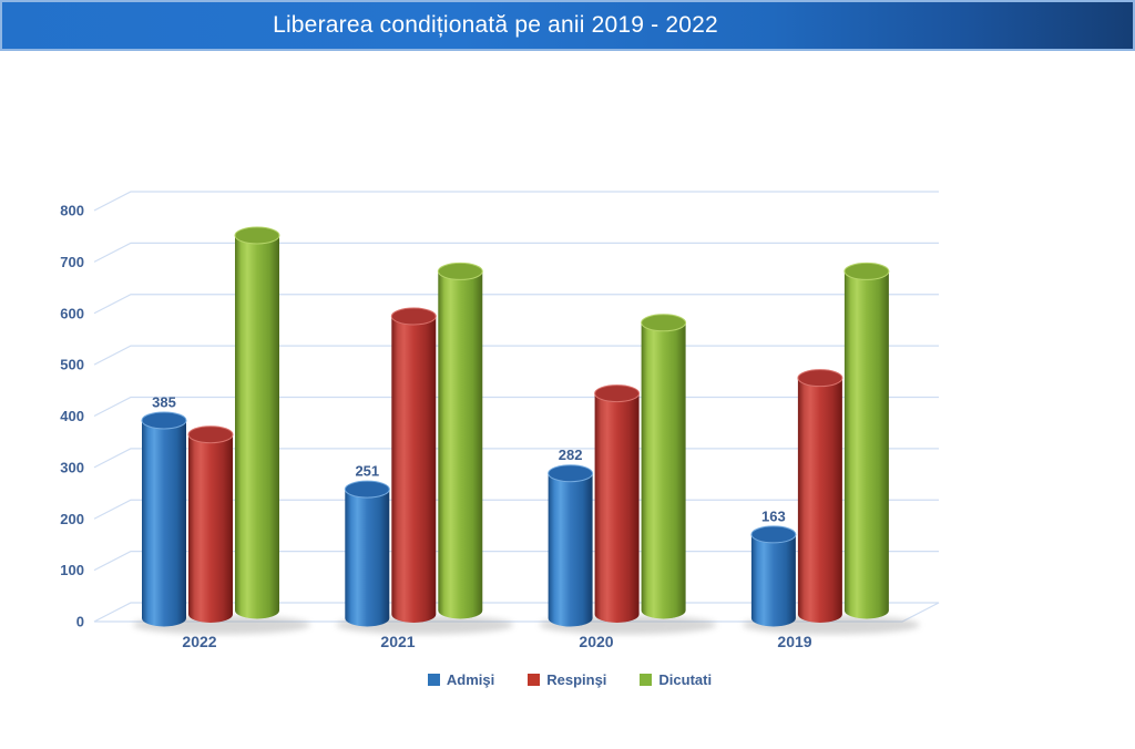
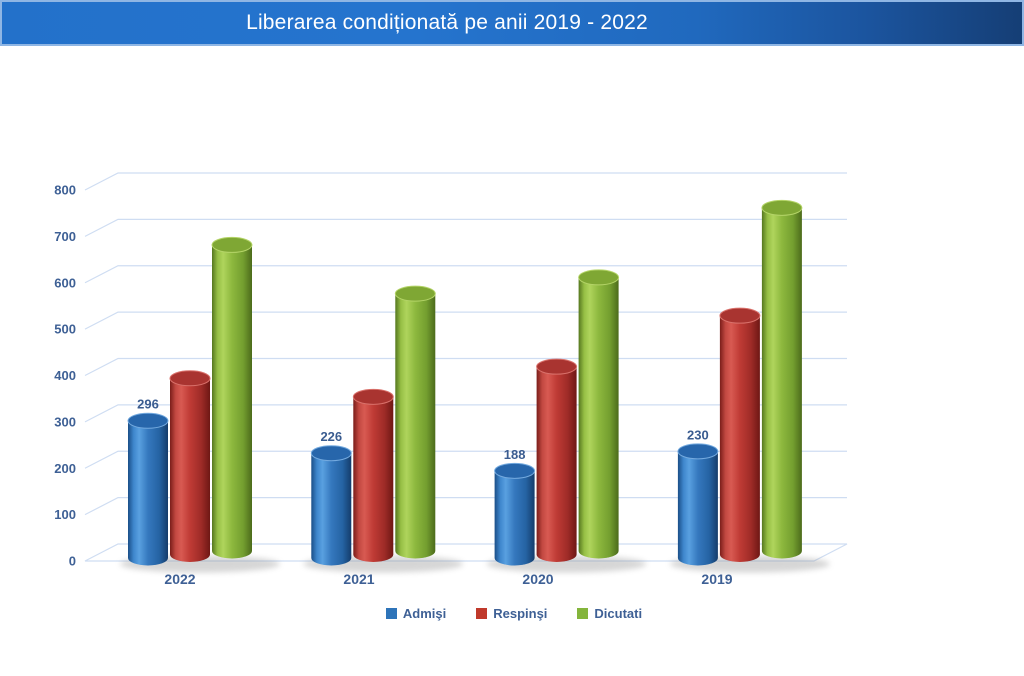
Admişi/2022: 385 -> 296
Respinşi/2022: 350 -> 380
Dicutati/2022: 730 -> 660
Admişi/2021: 251 -> 226
Respinşi/2021: 580 -> 340
Dicutati/2021: 660 -> 560
Admişi/2020: 282 -> 188
Respinşi/2020: 430 -> 400
Dicutati/2020: 560 -> 590
Admişi/2019: 163 -> 230
Respinşi/2019: 460 -> 520
Dicutati/2019: 660 -> 740
